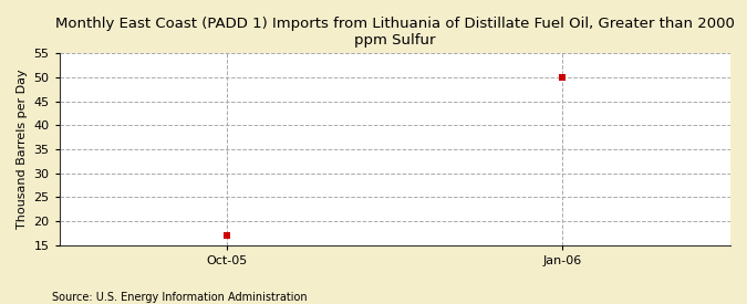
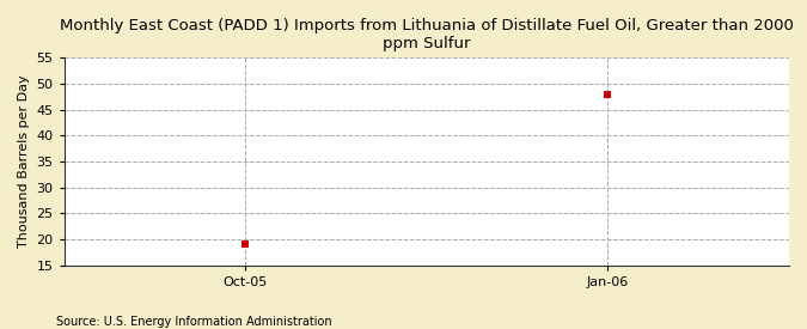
Oct-05: 17 -> 19
Jan-06: 50 -> 48
